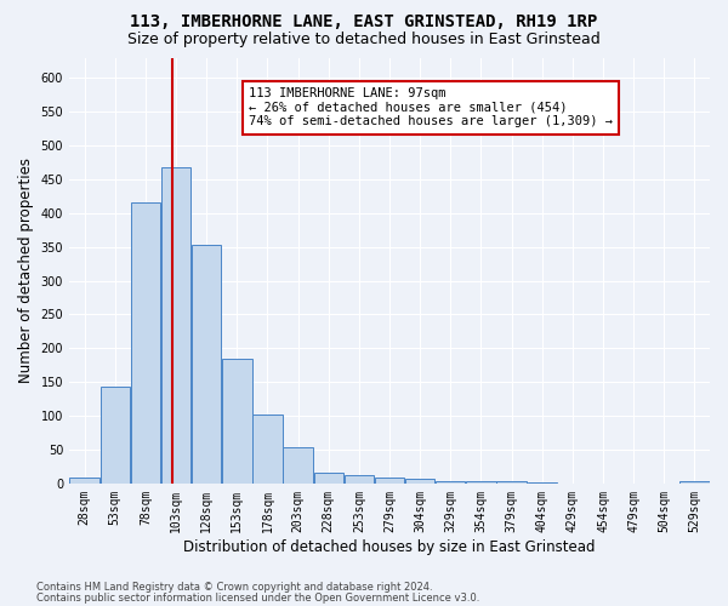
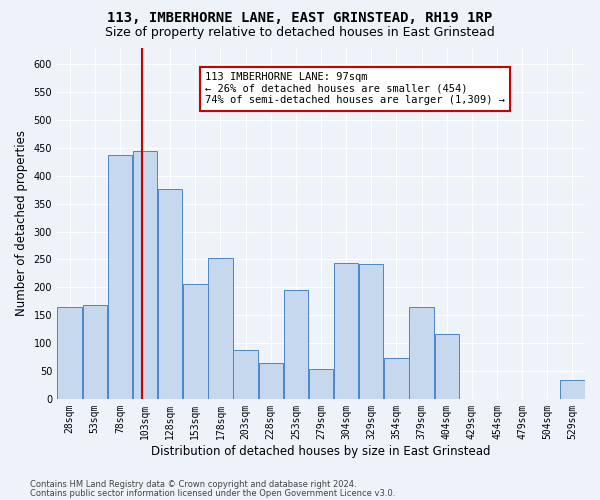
28sqm: 8 -> 164
53sqm: 143 -> 168
78sqm: 415 -> 438
103sqm: 468 -> 444
128sqm: 353 -> 376
153sqm: 185 -> 206
178sqm: 102 -> 252
203sqm: 53 -> 88
228sqm: 15 -> 64
253sqm: 12 -> 196
279sqm: 9 -> 54
304sqm: 7 -> 244
329sqm: 4 -> 242
354sqm: 3 -> 74
379sqm: 3 -> 164
404sqm: 2 -> 116
529sqm: 3 -> 34
